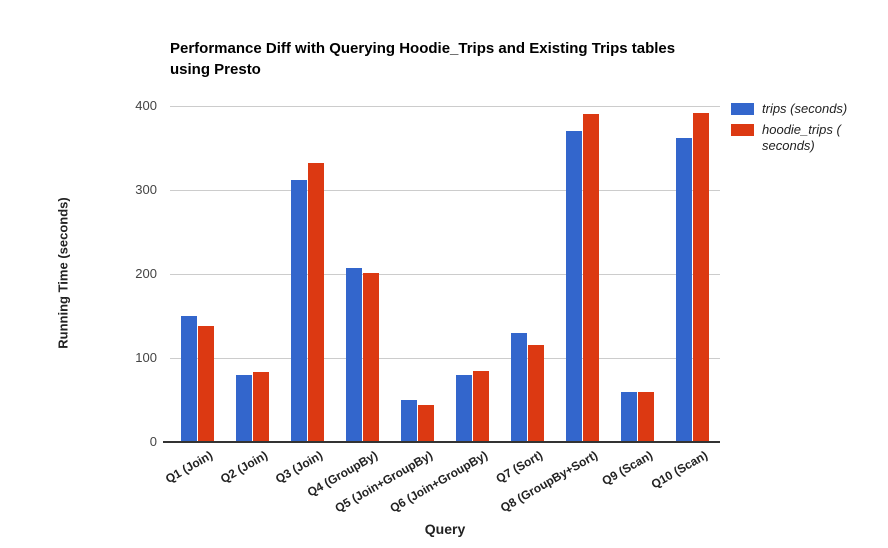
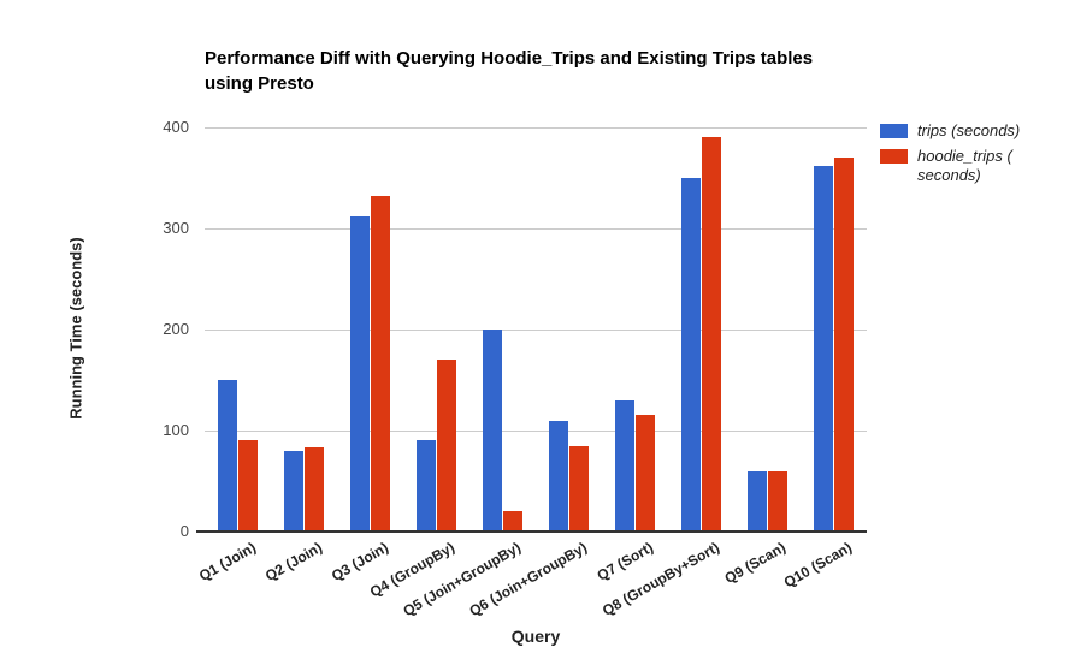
hoodie_trips ( seconds)/Q1 (Join): 140 -> 90
trips (seconds)/Q4 (GroupBy): 210 -> 90
hoodie_trips ( seconds)/Q4 (GroupBy): 200 -> 170
trips (seconds)/Q5 (Join+GroupBy): 50 -> 200
hoodie_trips ( seconds)/Q5 (Join+GroupBy): 40 -> 20
trips (seconds)/Q6 (Join+GroupBy): 80 -> 110
trips (seconds)/Q8 (GroupBy+Sort): 370 -> 350
hoodie_trips ( seconds)/Q10 (Scan): 390 -> 370
